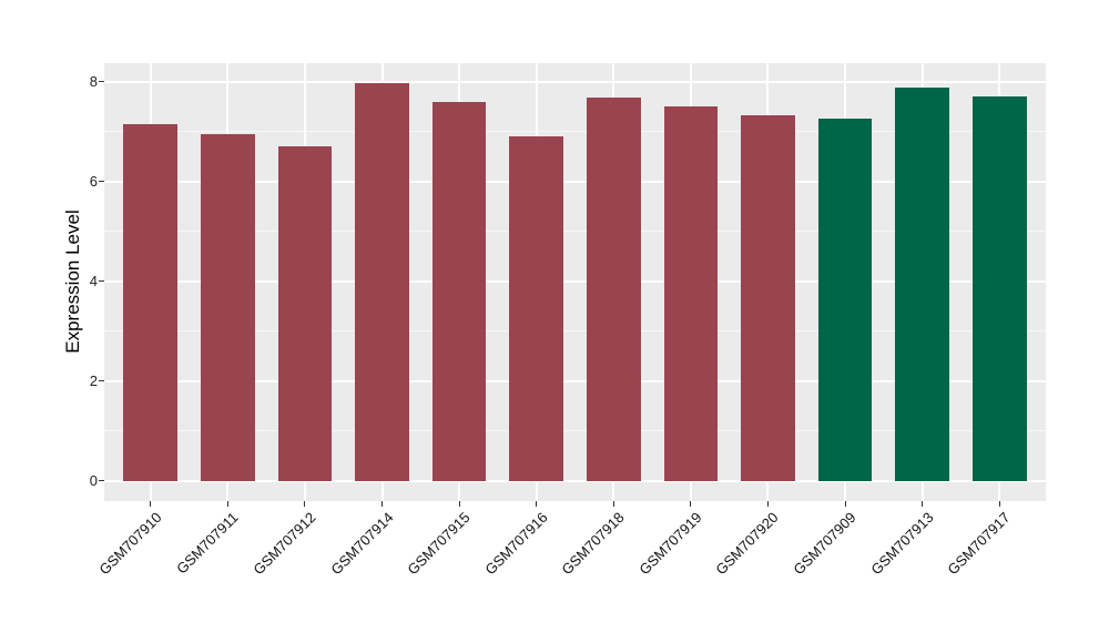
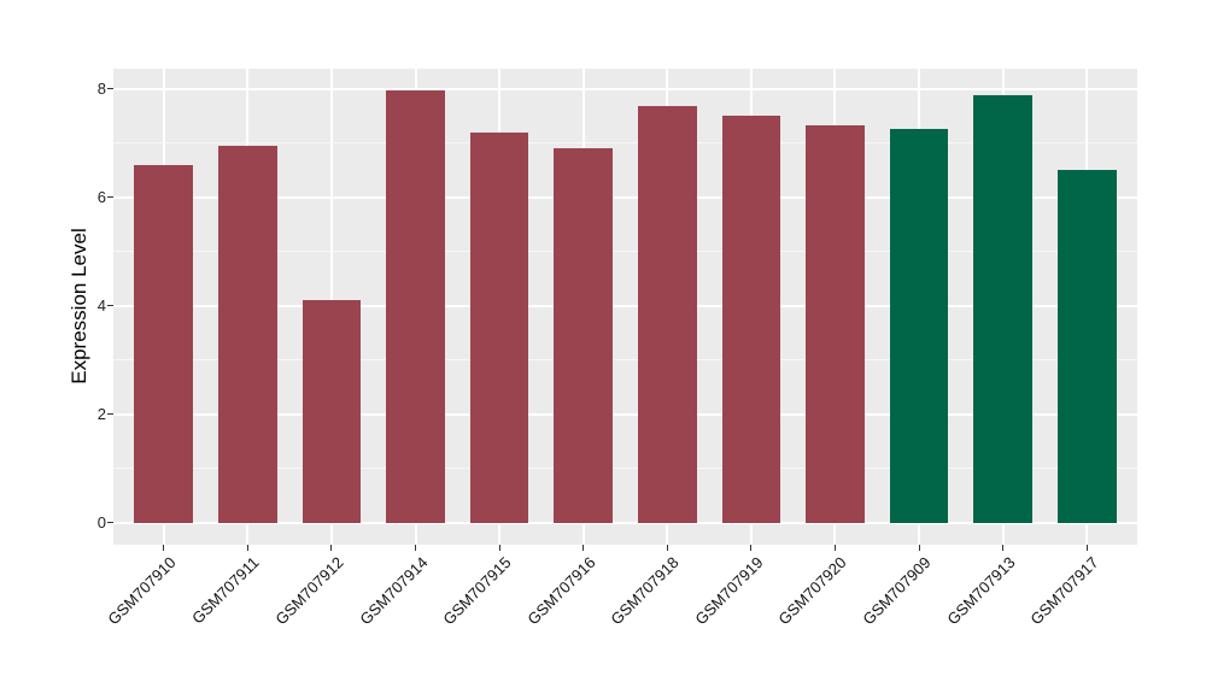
GSM707910: 7.2 -> 6.6
GSM707912: 6.7 -> 4.1
GSM707915: 7.6 -> 7.2
GSM707917: 7.7 -> 6.5
